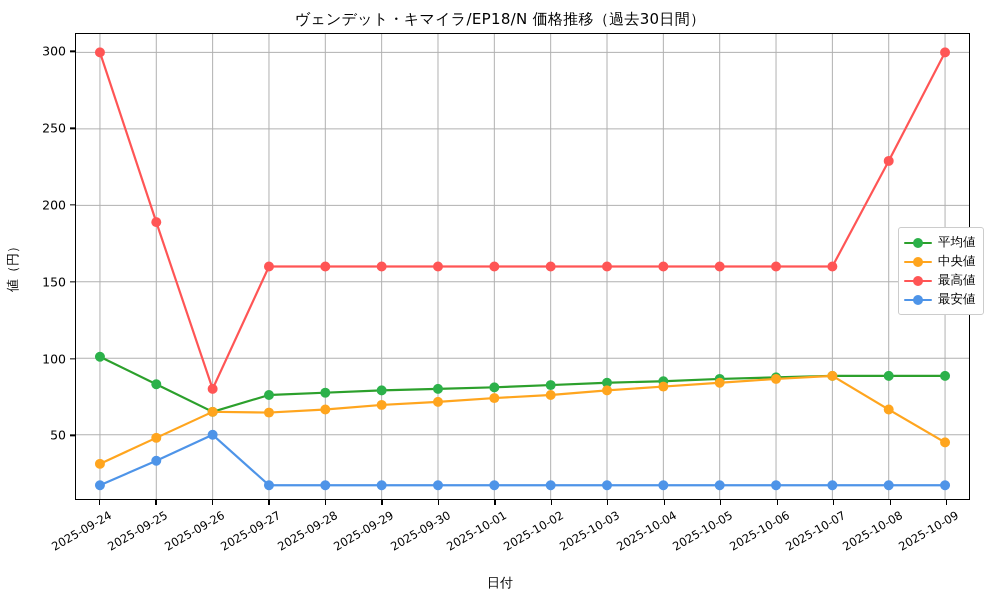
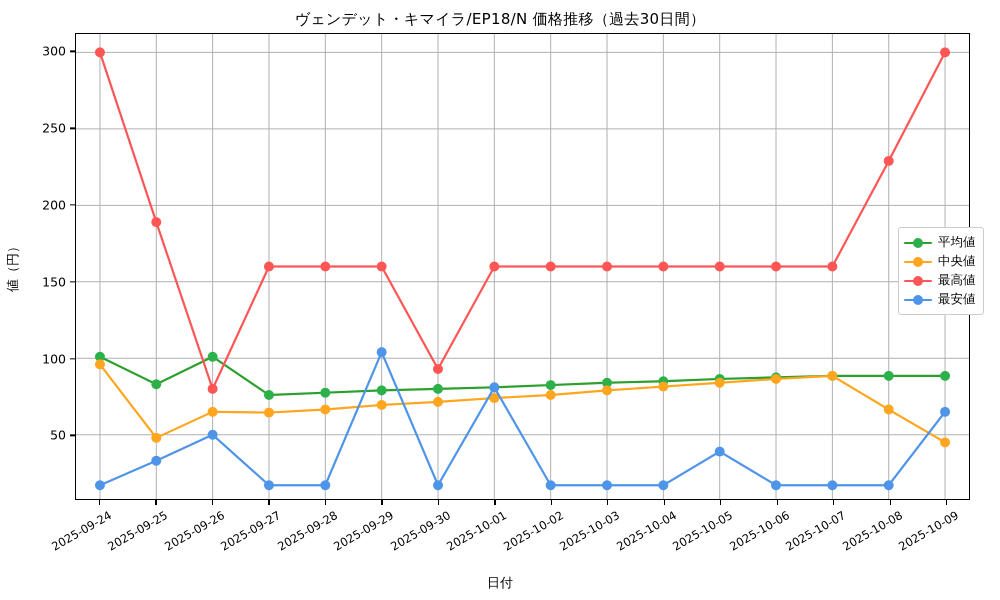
中央値/2025-09-24: 31 -> 96
平均値/2025-09-26: 65 -> 101
最安値/2025-09-29: 17 -> 104
最高値/2025-09-30: 160 -> 93
最安値/2025-10-01: 17 -> 81
最安値/2025-10-05: 17 -> 39
最安値/2025-10-09: 17 -> 65
